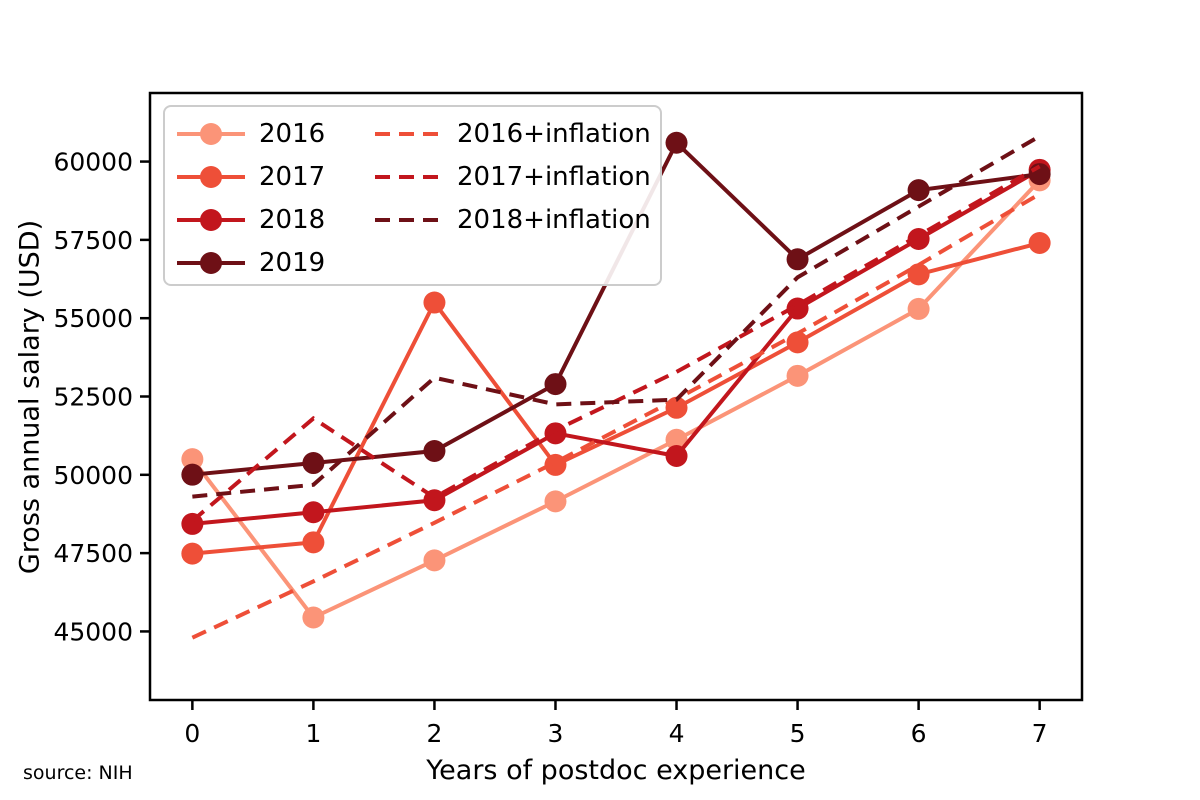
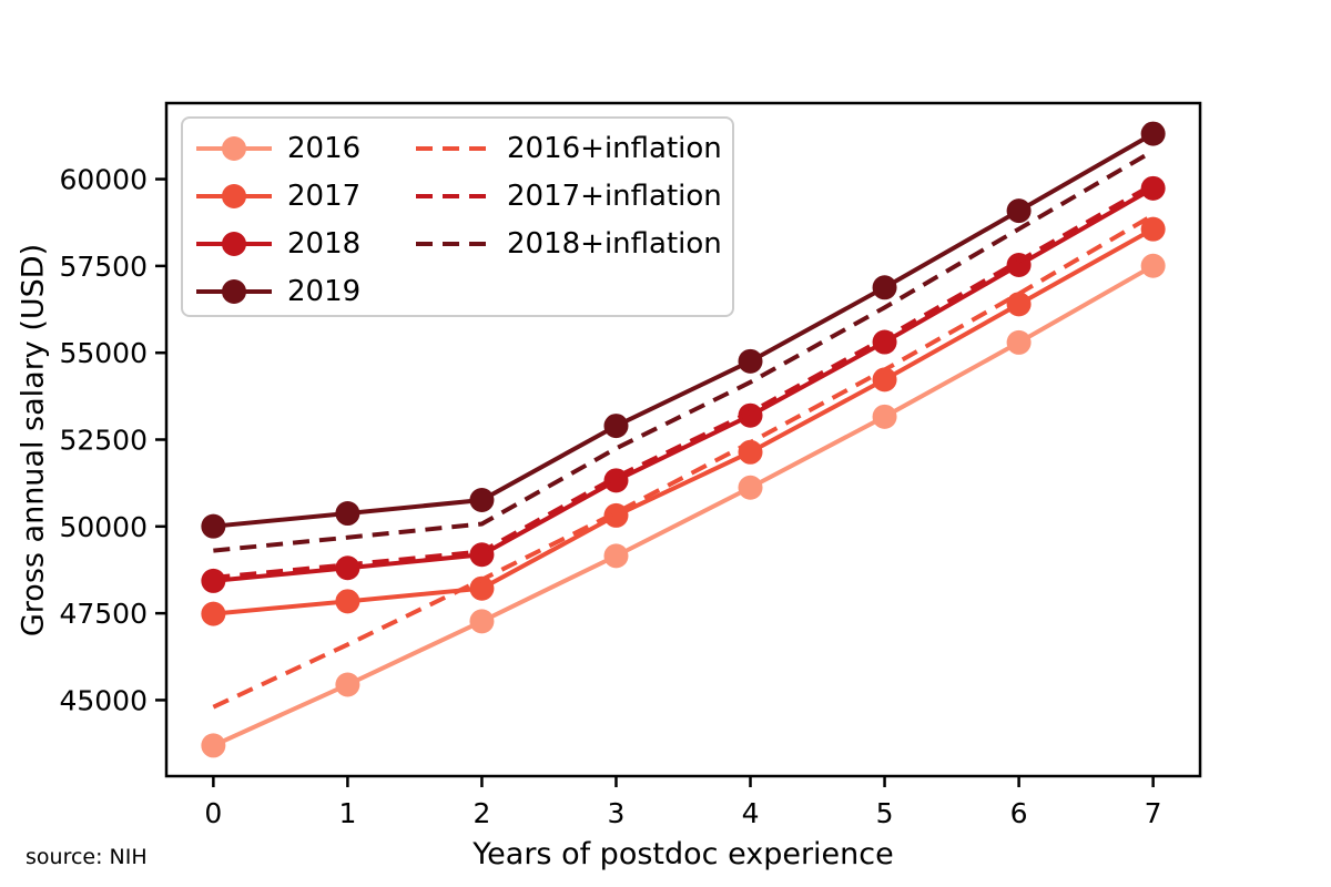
2016/0: 50500 -> 43700
2017+inflation/1: 51800 -> 48900
2017/2: 55500 -> 48200
2018+inflation/2: 53100 -> 50100
2018/4: 50600 -> 53200
2019/4: 60600 -> 54800
2018+inflation/4: 52400 -> 54200
2016/7: 59400 -> 57500
2017/7: 57400 -> 58600
2019/7: 59600 -> 61300
